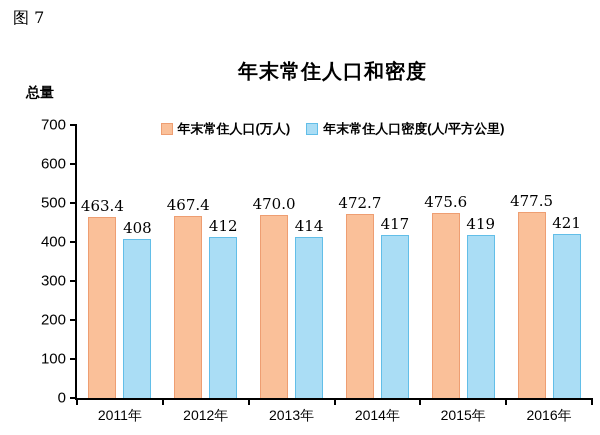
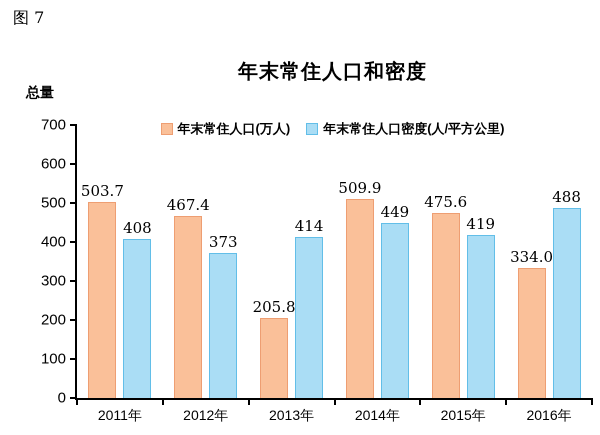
年末常住人口(万人)/2011年: 463.4 -> 503.7
年末常住人口密度(人/平方公里)/2012年: 412 -> 373
年末常住人口(万人)/2013年: 470.0 -> 205.8
年末常住人口(万人)/2014年: 472.7 -> 509.9
年末常住人口密度(人/平方公里)/2014年: 417 -> 449
年末常住人口(万人)/2016年: 477.5 -> 334.0
年末常住人口密度(人/平方公里)/2016年: 421 -> 488
